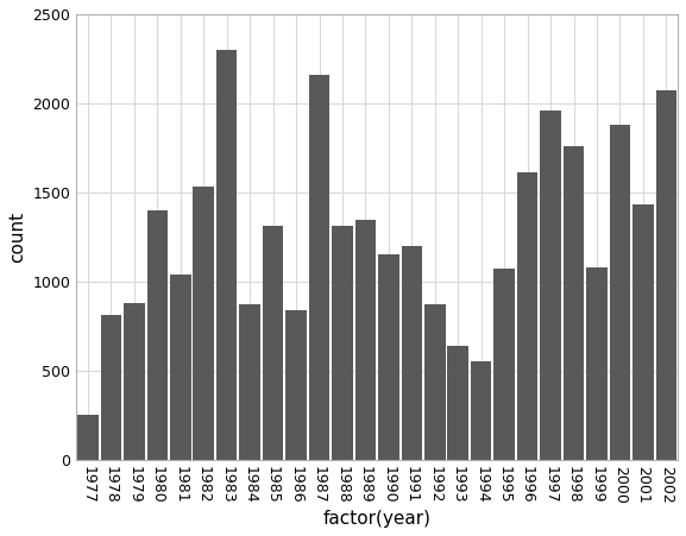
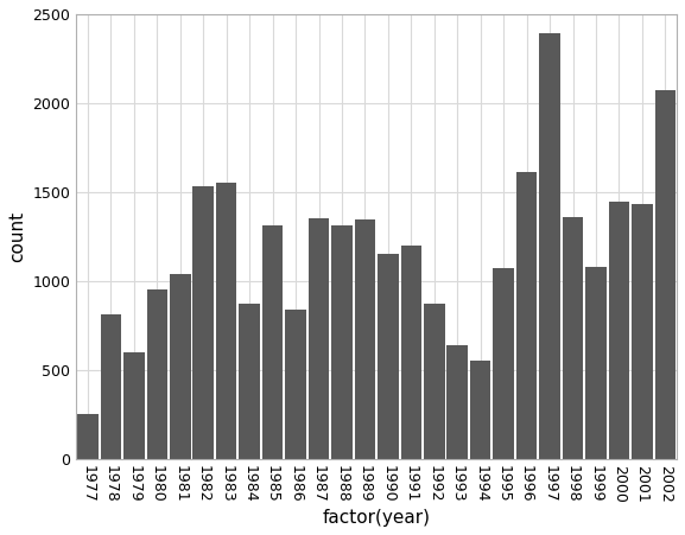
1979: 880 -> 600
1980: 1400 -> 950
1983: 2300 -> 1550
1987: 2160 -> 1350
1997: 1960 -> 2390
1998: 1760 -> 1360
2000: 1880 -> 1440
